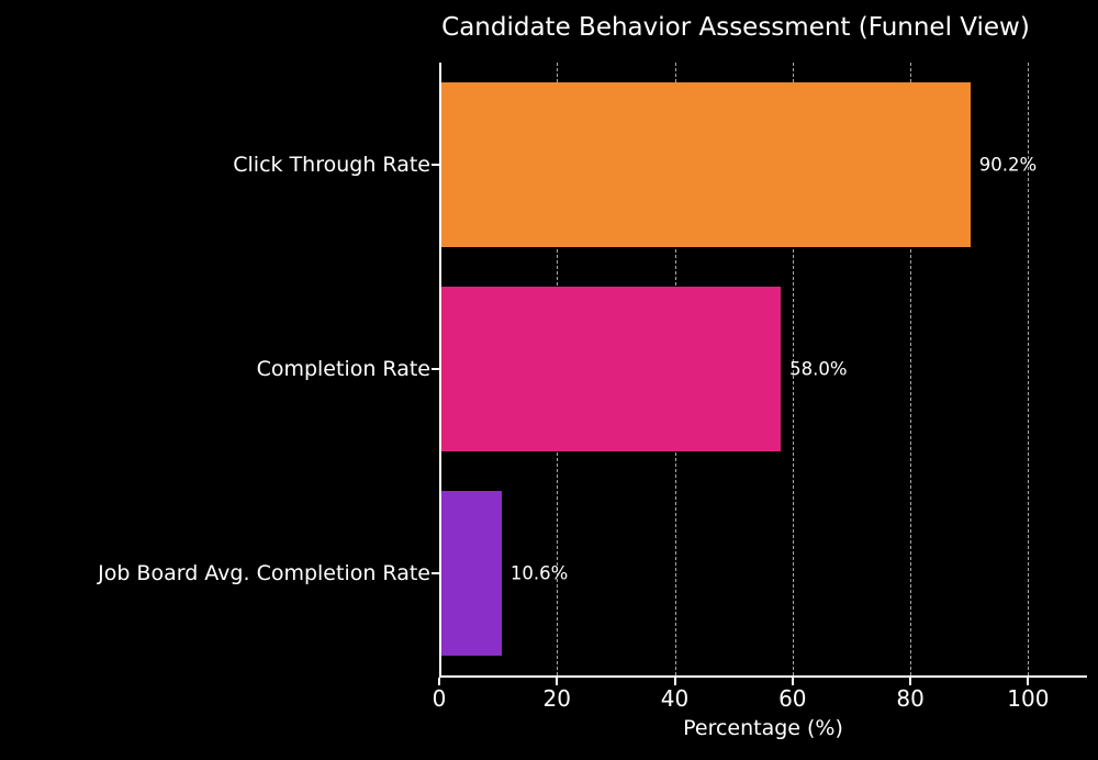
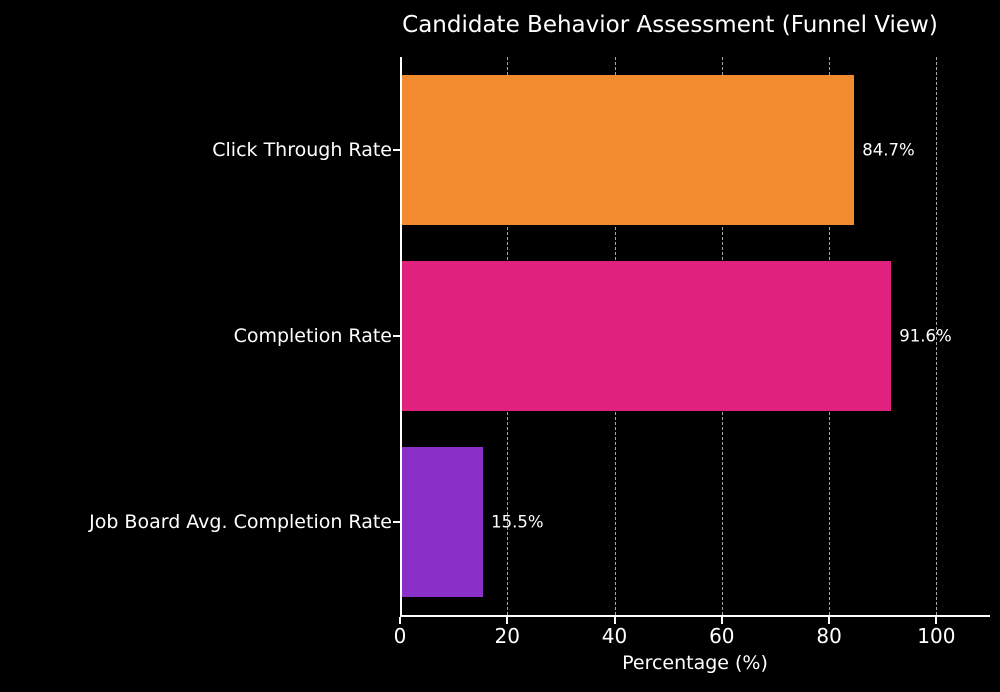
Click Through Rate: 90.2% -> 84.7%
Completion Rate: 58.0% -> 91.6%
Job Board Avg. Completion Rate: 10.6% -> 15.5%
